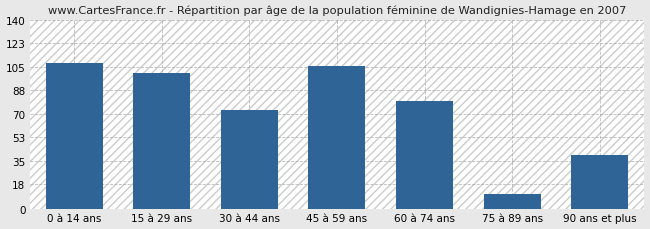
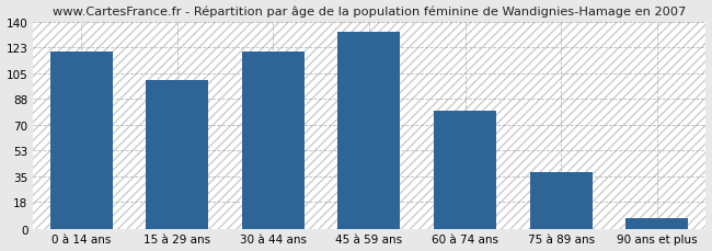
0 à 14 ans: 108 -> 120
30 à 44 ans: 73 -> 120
45 à 59 ans: 106 -> 133
75 à 89 ans: 11 -> 38
90 ans et plus: 40 -> 7
